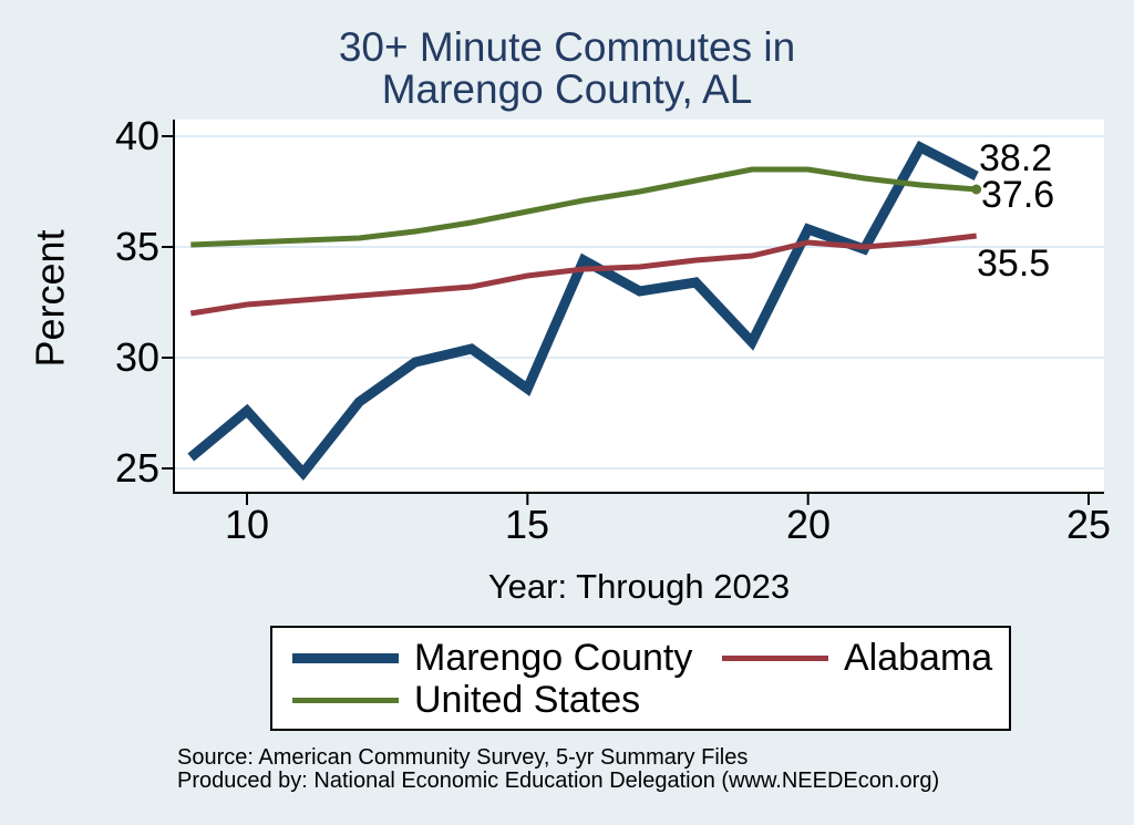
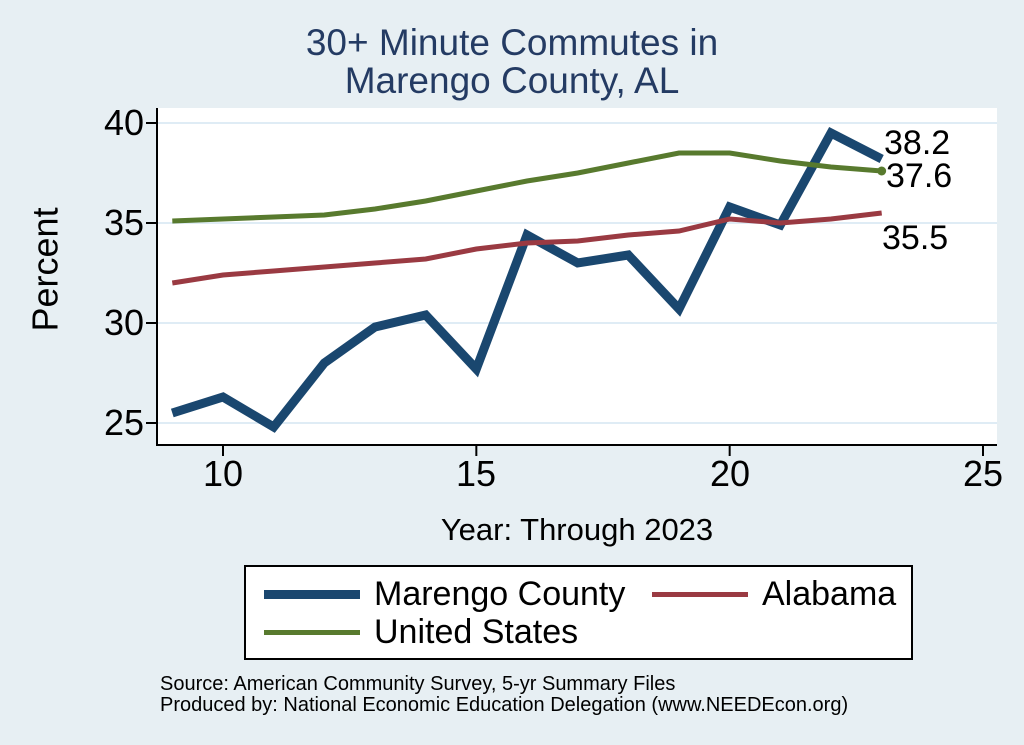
Marengo County/10: 27.6 -> 26.3
Marengo County/15: 28.6 -> 27.7
